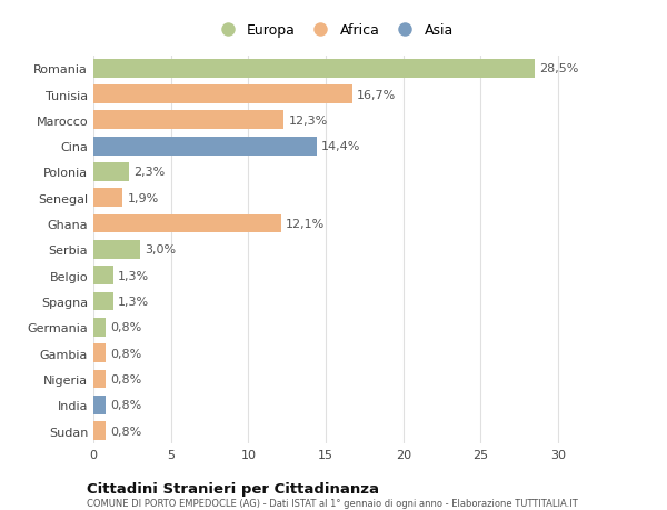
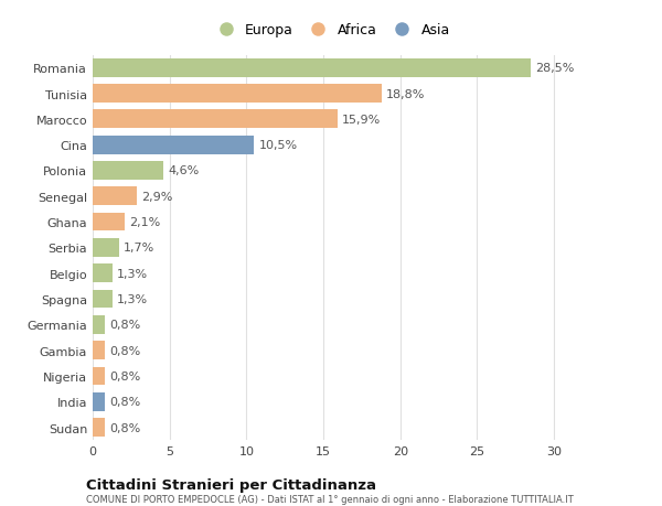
Tunisia: 16,7% -> 18,8%
Marocco: 12,3% -> 15,9%
Cina: 14,4% -> 10,5%
Polonia: 2,3% -> 4,6%
Senegal: 1,9% -> 2,9%
Ghana: 12,1% -> 2,1%
Serbia: 3,0% -> 1,7%
